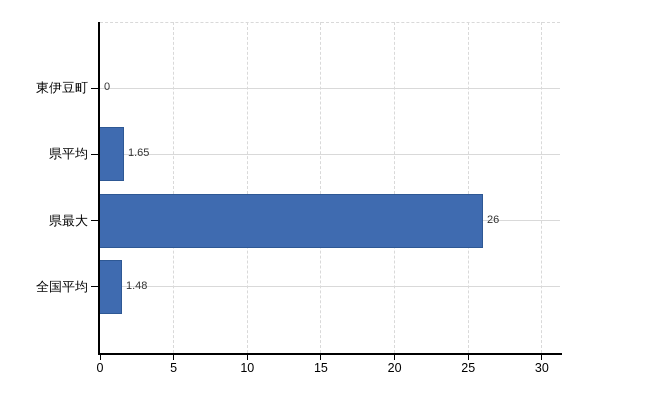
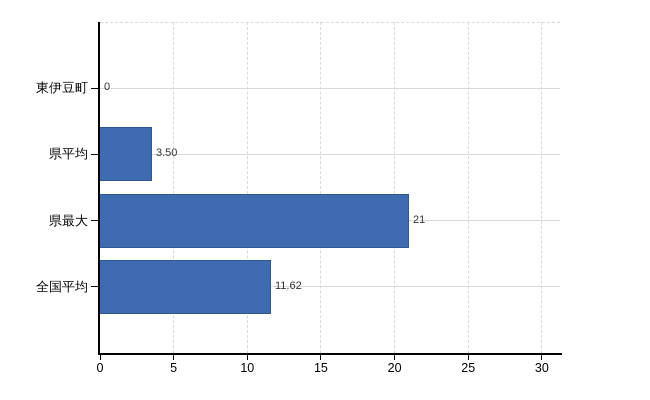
県平均: 1.65 -> 3.50
県最大: 26 -> 21
全国平均: 1.48 -> 11.62
